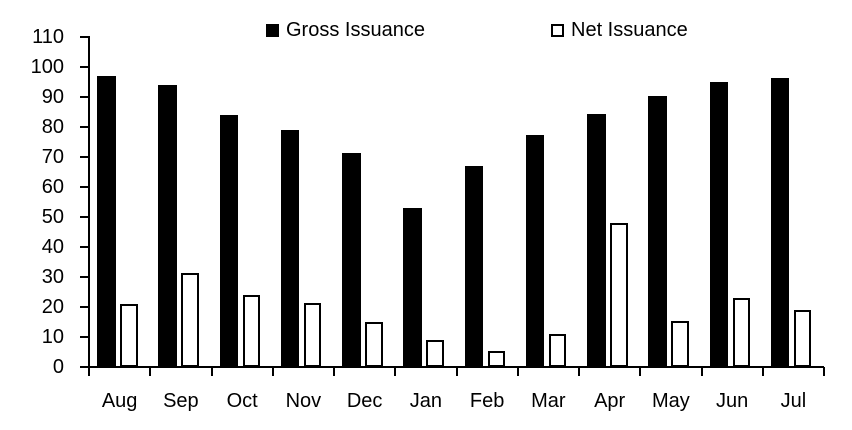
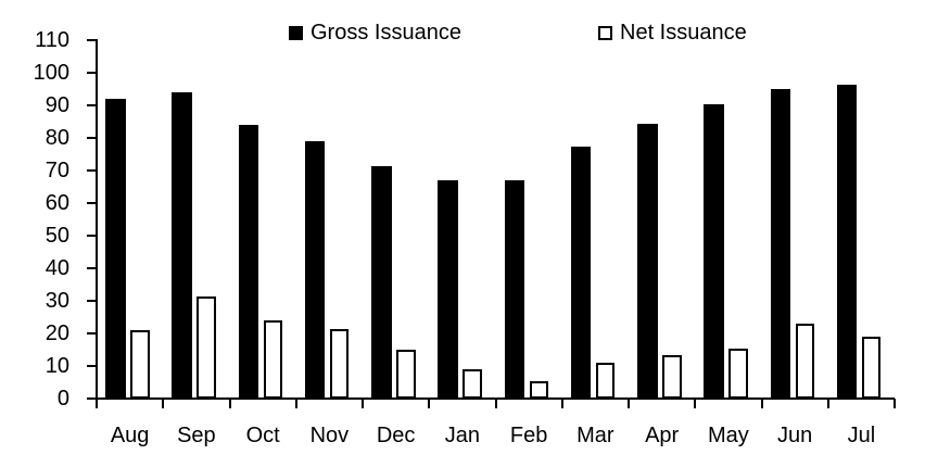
Gross Issuance/Aug: 97 -> 92
Gross Issuance/Jan: 53 -> 67
Net Issuance/Apr: 48 -> 14
